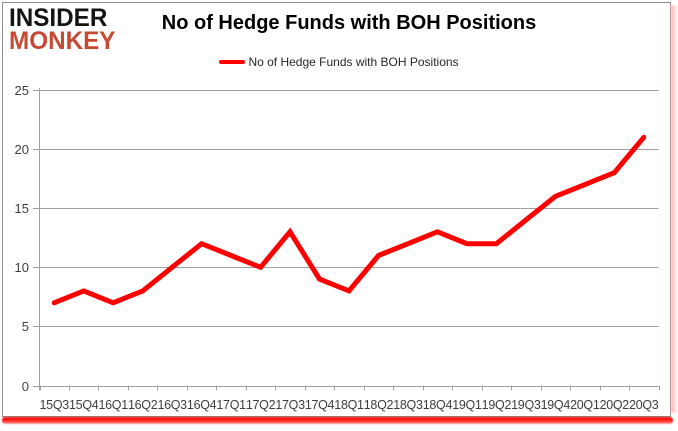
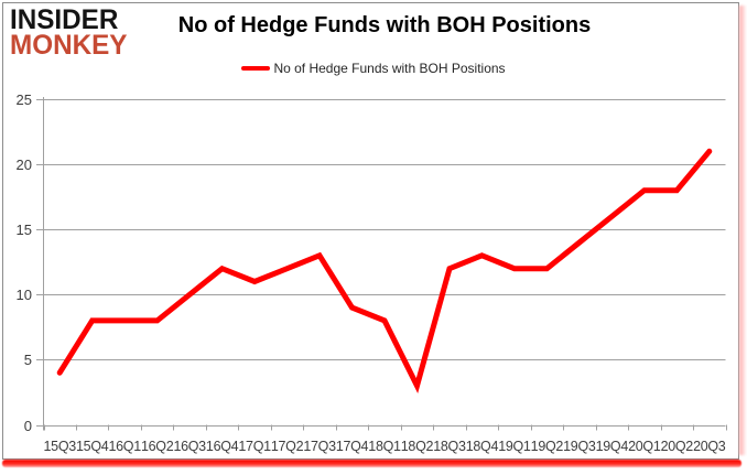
15Q3: 7 -> 4
16Q1: 7 -> 8
17Q2: 10 -> 12
18Q2: 11 -> 3
20Q1: 17 -> 18
